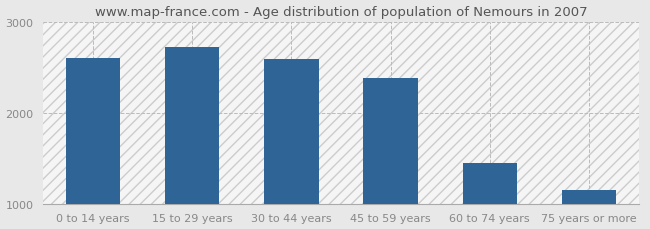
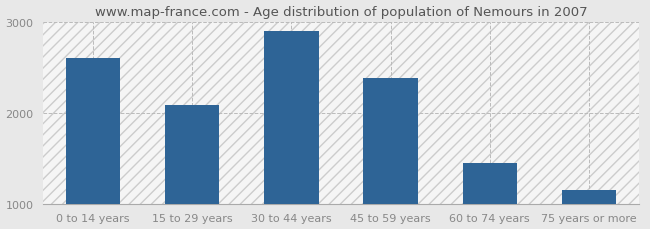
15 to 29 years: 2720 -> 2080
30 to 44 years: 2590 -> 2900
